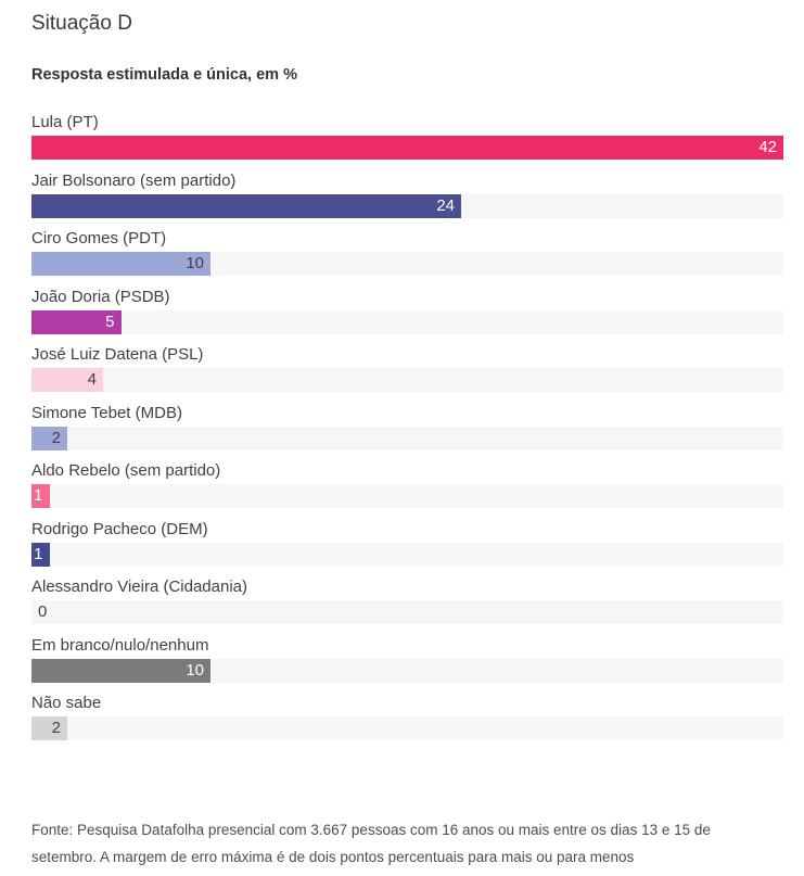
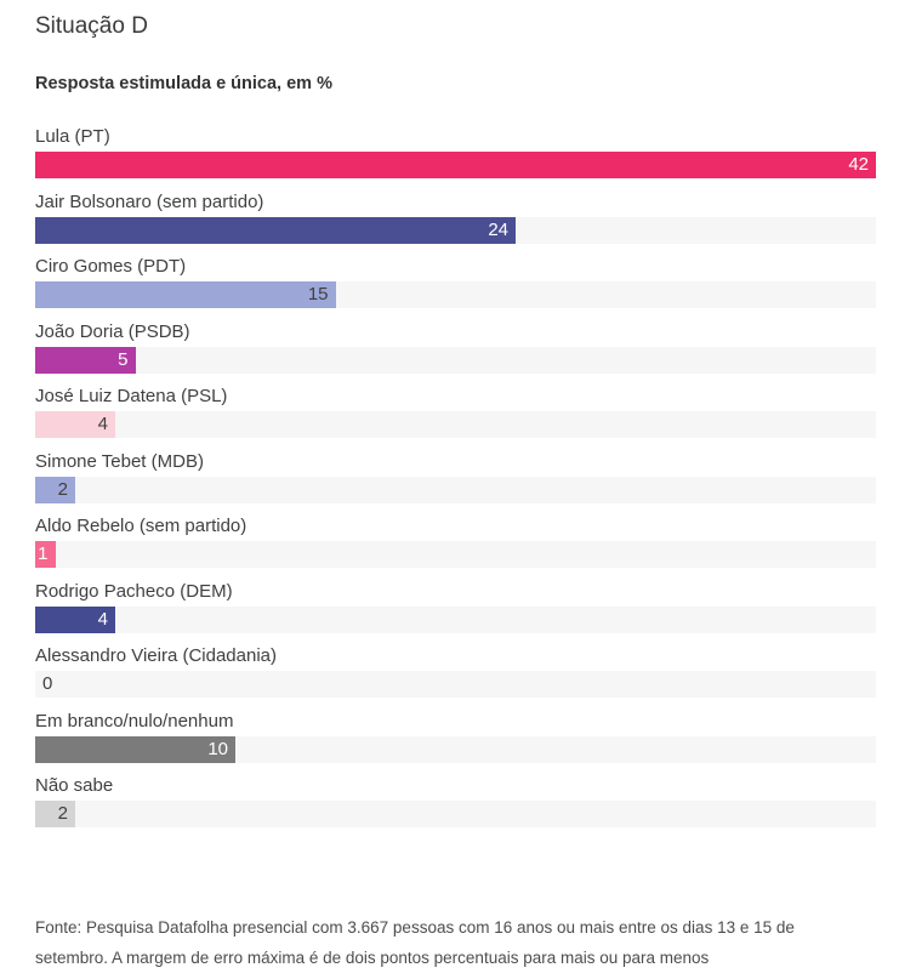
Ciro Gomes (PDT): 10 -> 15
Rodrigo Pacheco (DEM): 1 -> 4
